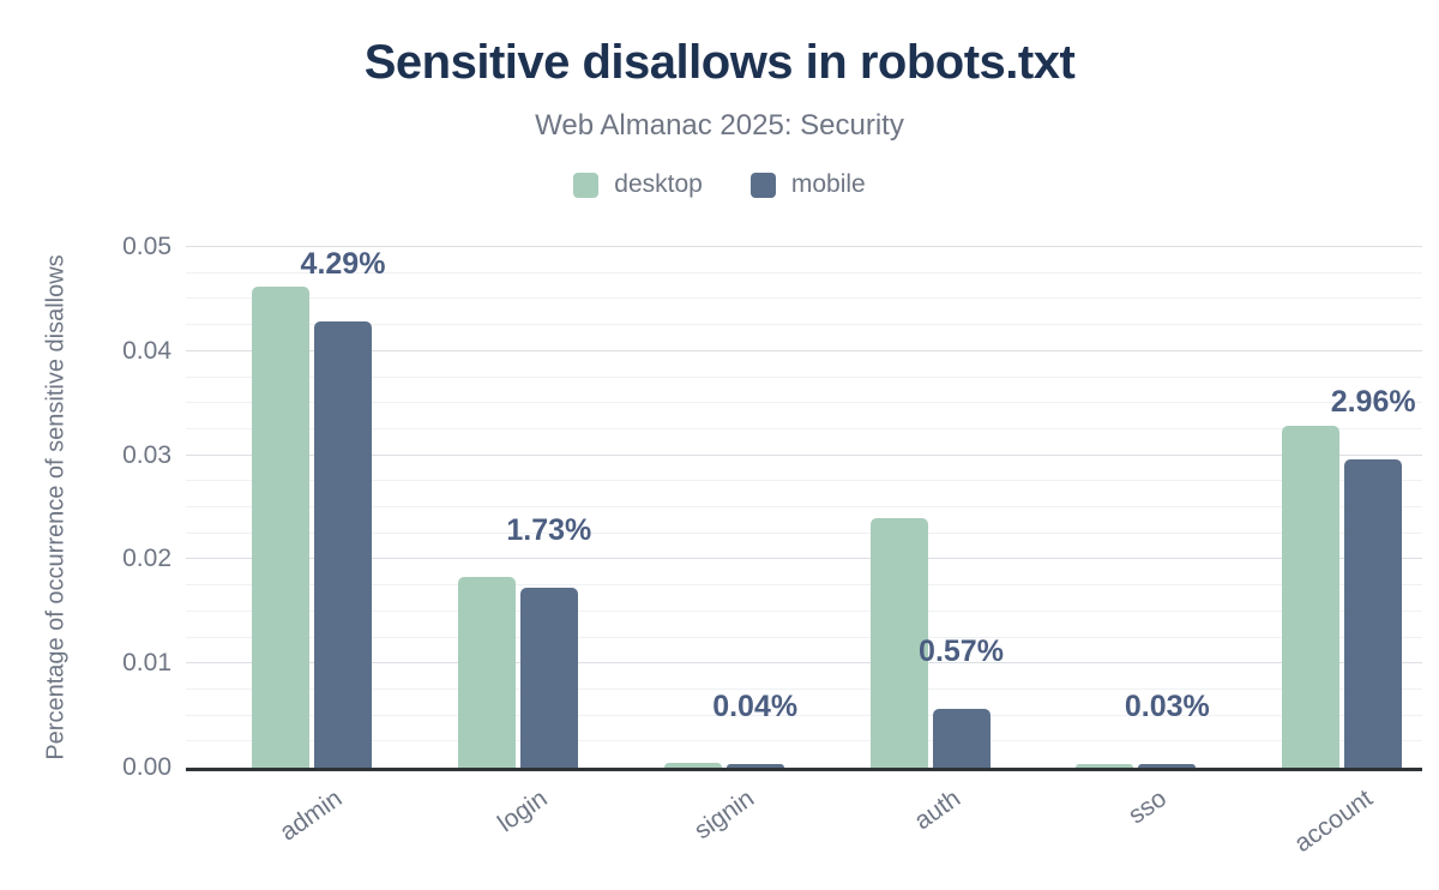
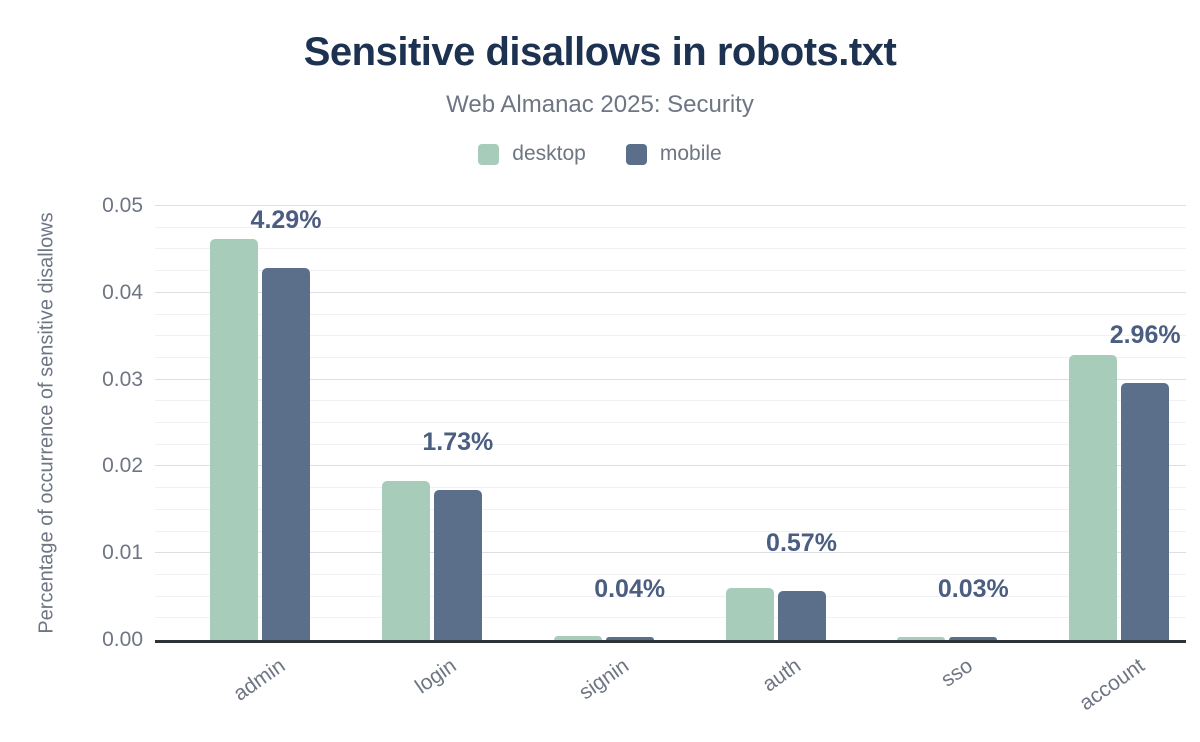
desktop/auth: 0.024 -> 0.006
